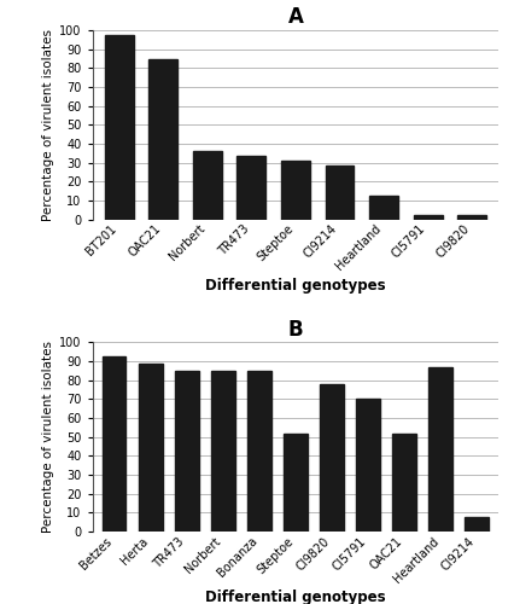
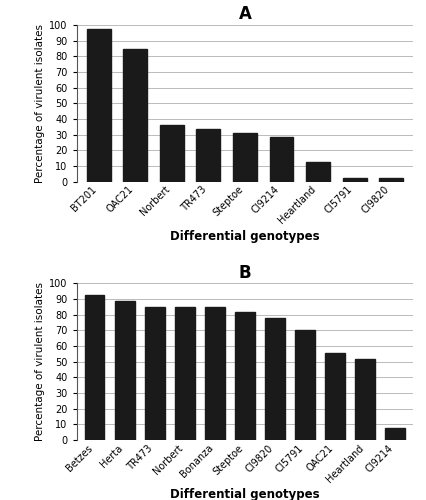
B/Steptoe: 52 -> 82
B/OAC21: 52 -> 56
B/Heartland: 87 -> 52
